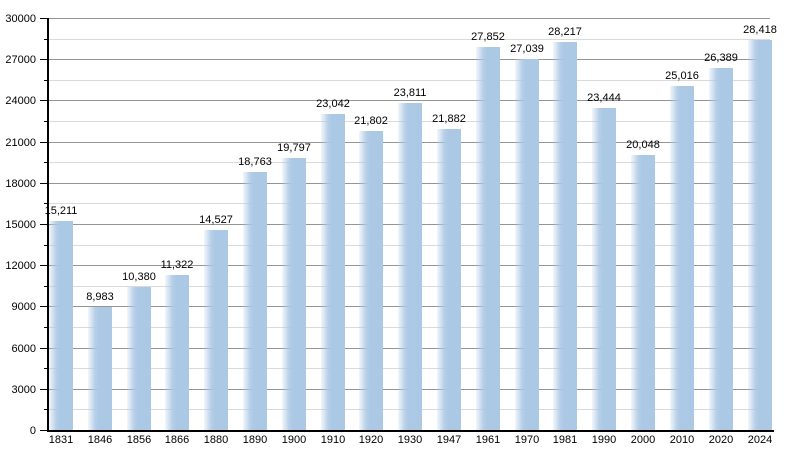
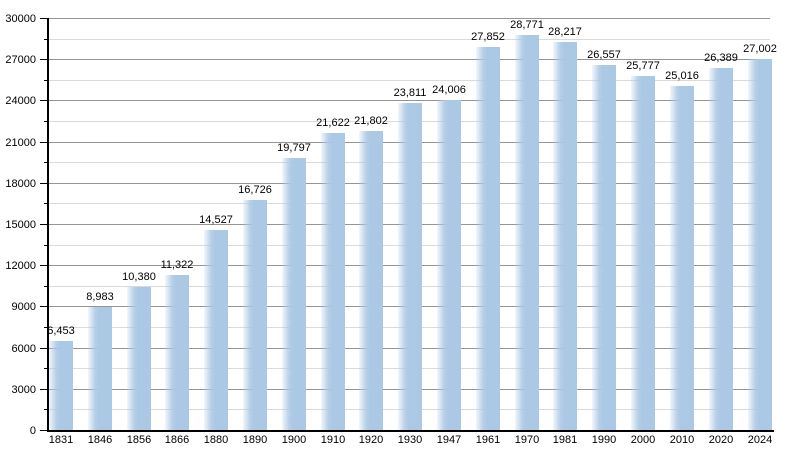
1831: 15,211 -> 6,453
1890: 18,763 -> 16,726
1910: 23,042 -> 21,622
1947: 21,882 -> 24,006
1970: 27,039 -> 28,771
1990: 23,444 -> 26,557
2000: 20,048 -> 25,777
2024: 28,418 -> 27,002
